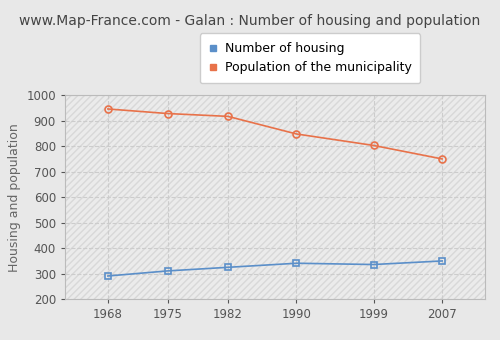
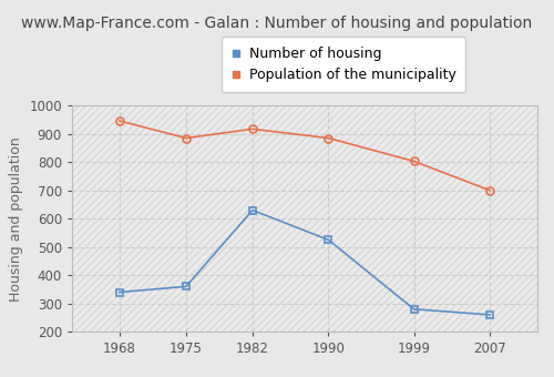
Number of housing/1968: 291 -> 340
Number of housing/1975: 311 -> 360
Population of the municipality/1975: 928 -> 885
Number of housing/1982: 325 -> 630
Number of housing/1990: 341 -> 525
Population of the municipality/1990: 848 -> 885
Number of housing/1999: 336 -> 280
Number of housing/2007: 350 -> 260
Population of the municipality/2007: 750 -> 700
